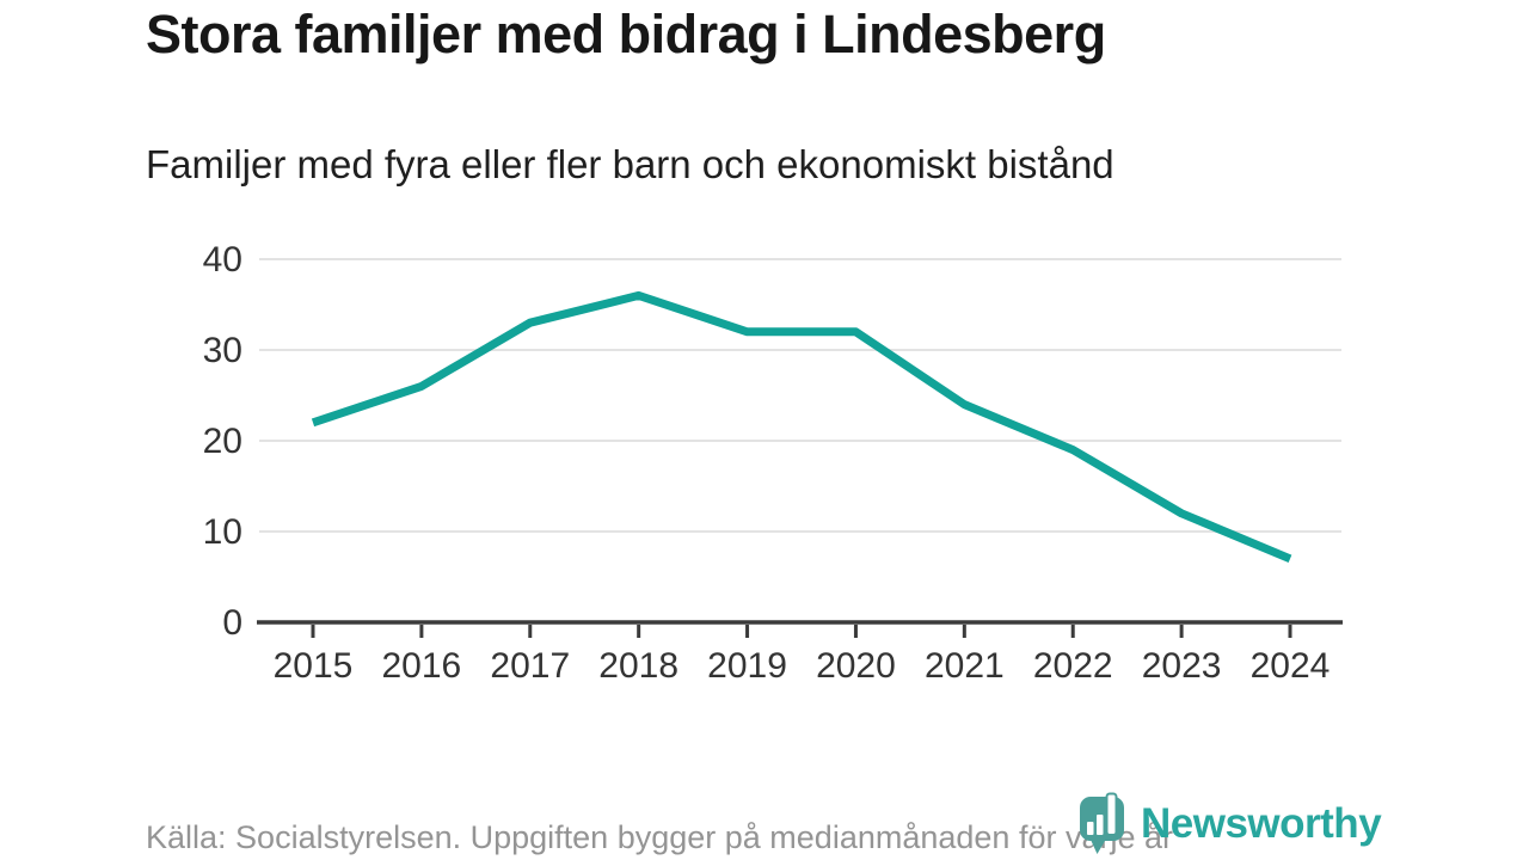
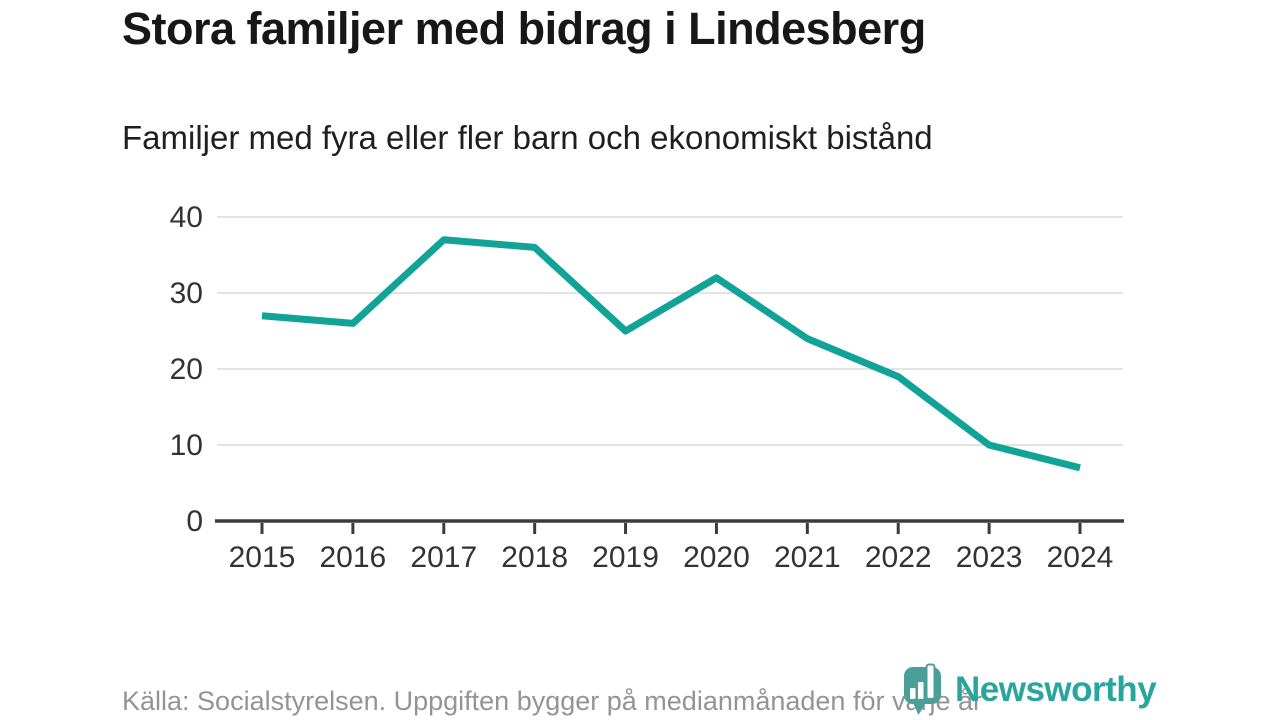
2015: 22 -> 27
2017: 33 -> 37
2019: 32 -> 25
2023: 12 -> 10
